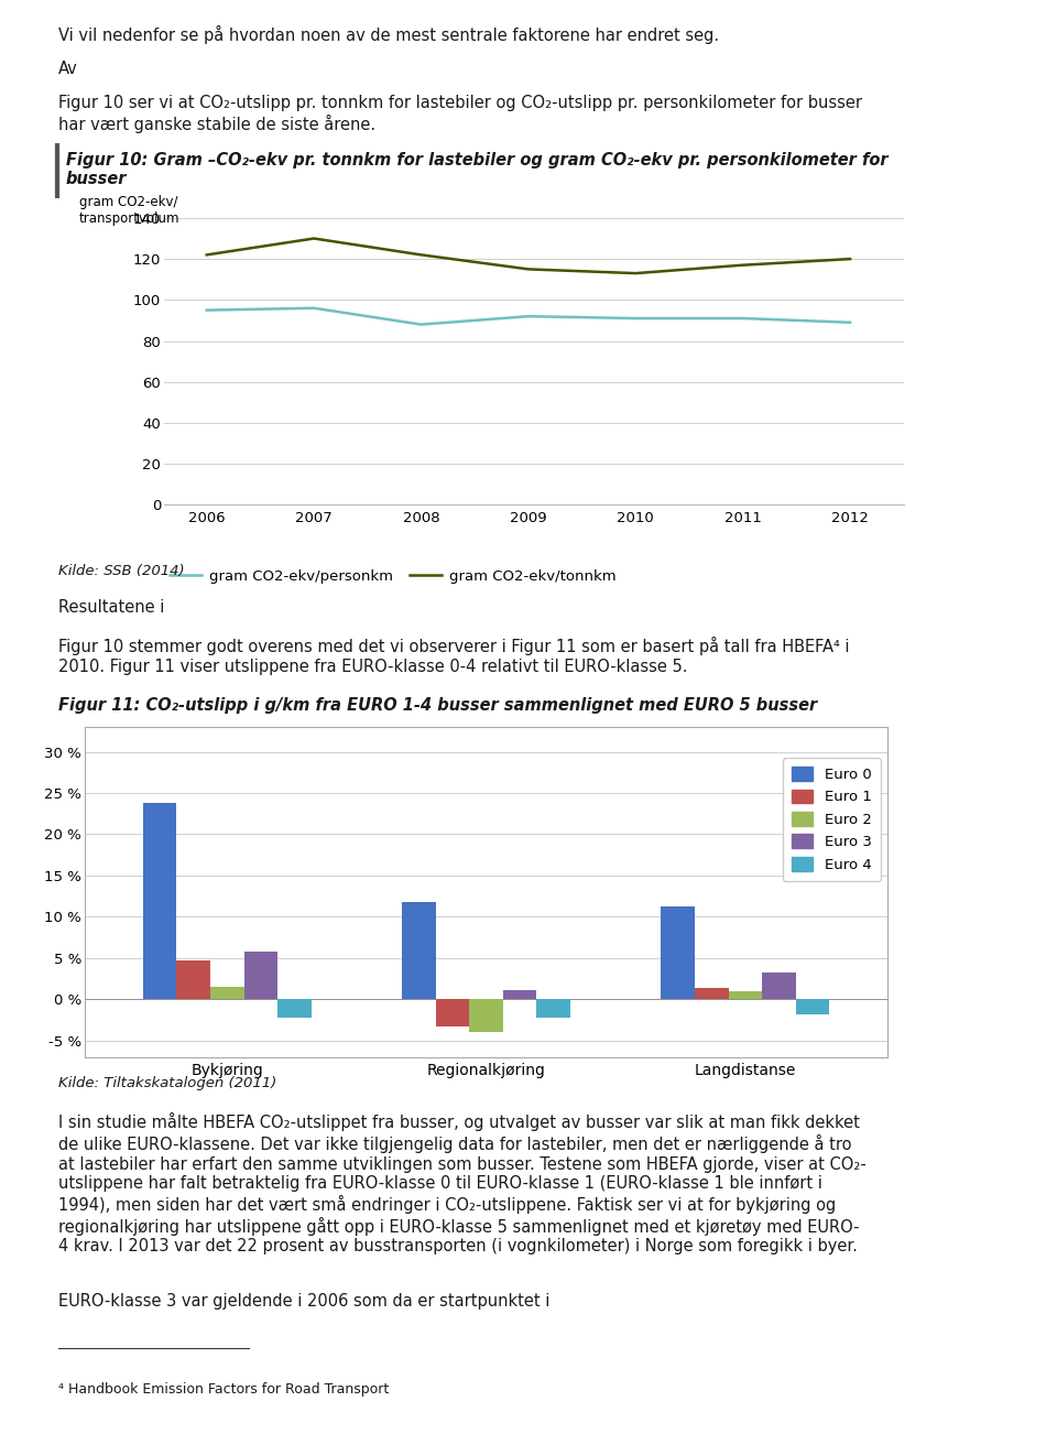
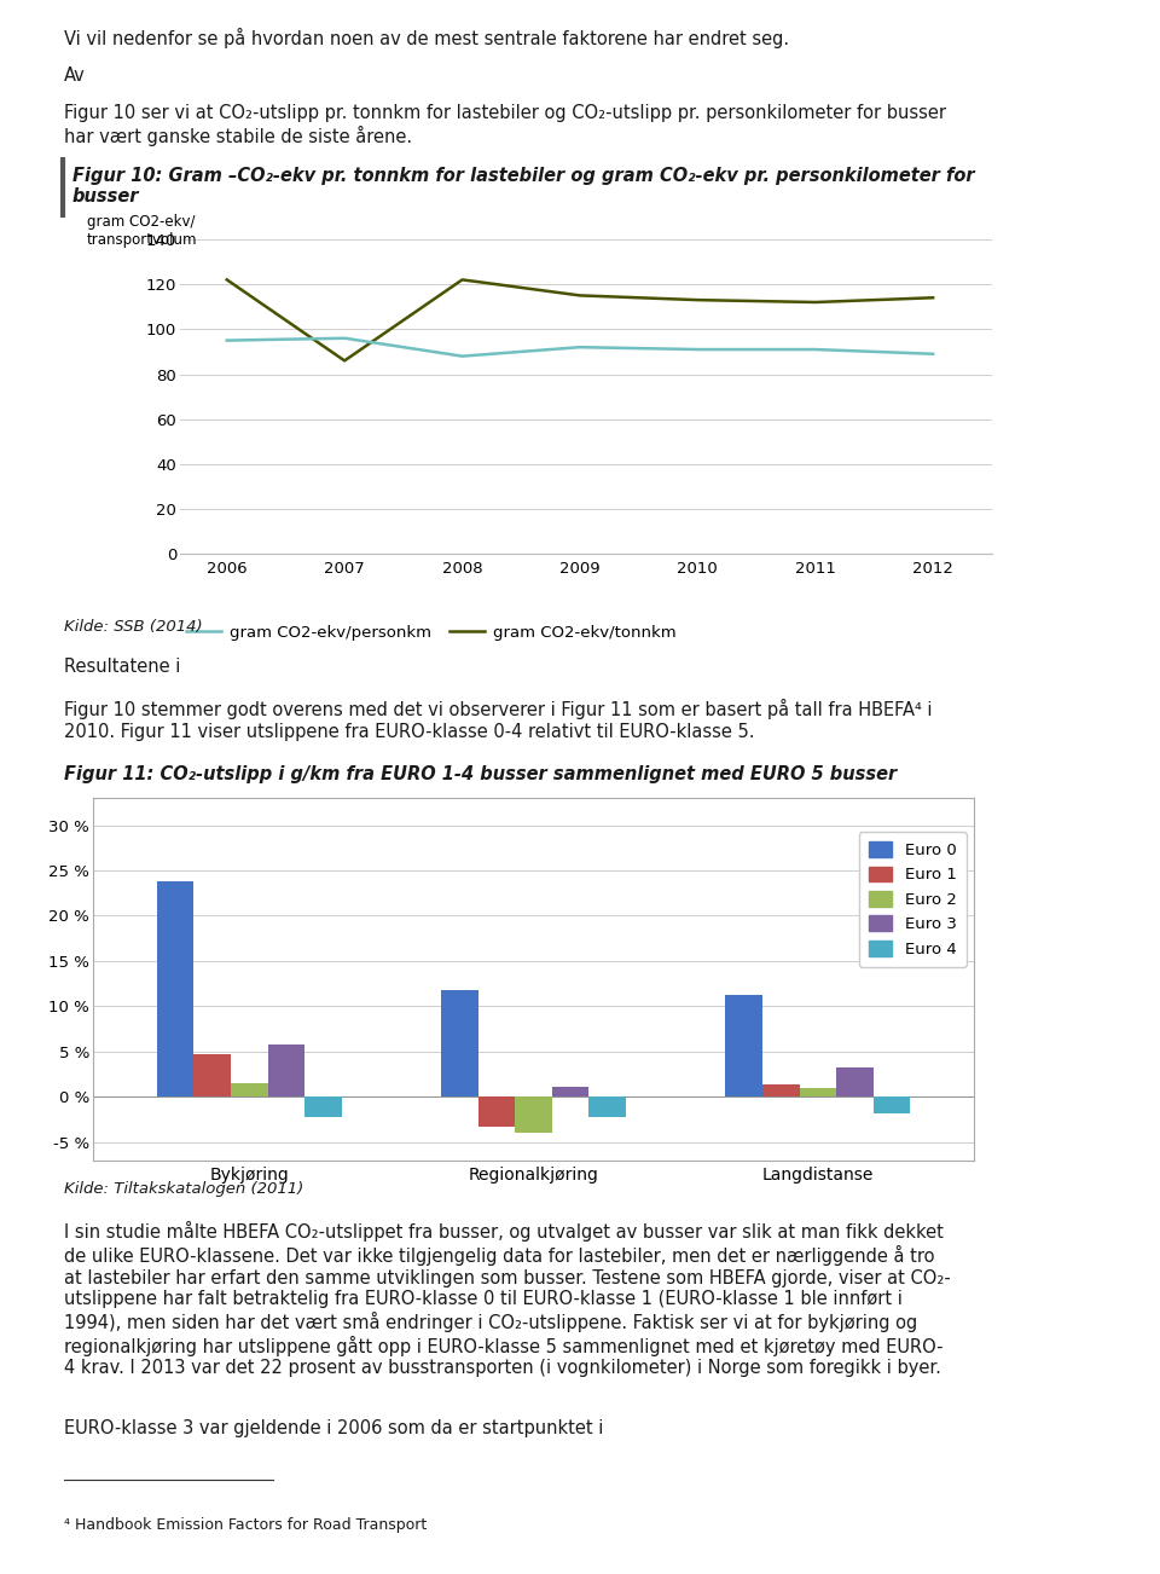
gram CO2-ekv/tonnkm/2007: 130 -> 86
gram CO2-ekv/tonnkm/2011: 117 -> 112
gram CO2-ekv/tonnkm/2012: 120 -> 114
